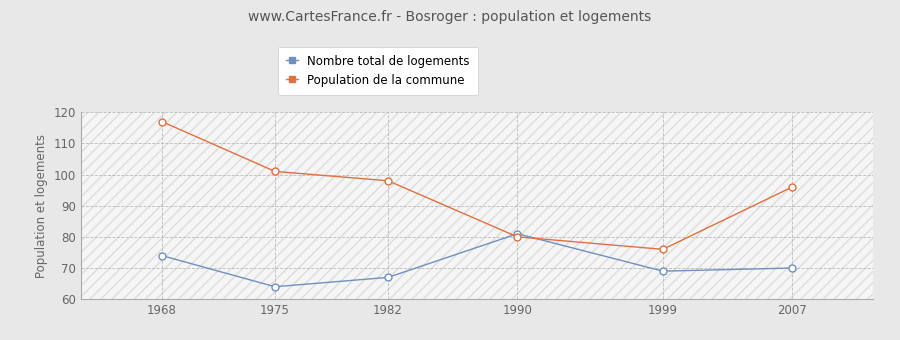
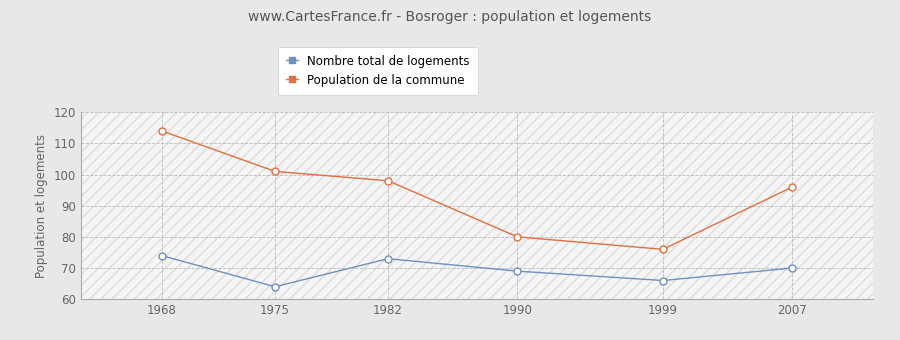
Population de la commune/1968: 117 -> 114
Nombre total de logements/1982: 67 -> 73
Nombre total de logements/1990: 81 -> 69
Nombre total de logements/1999: 69 -> 66
